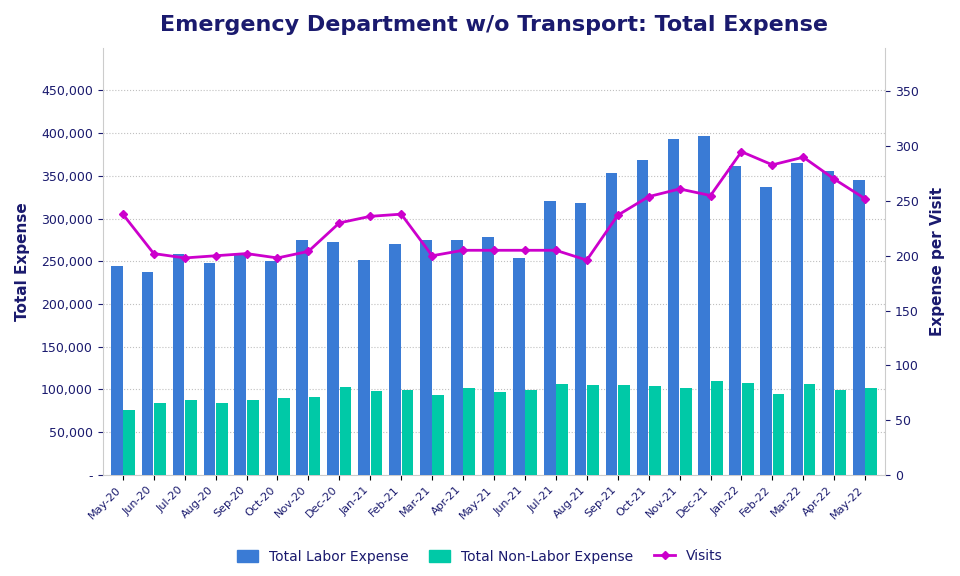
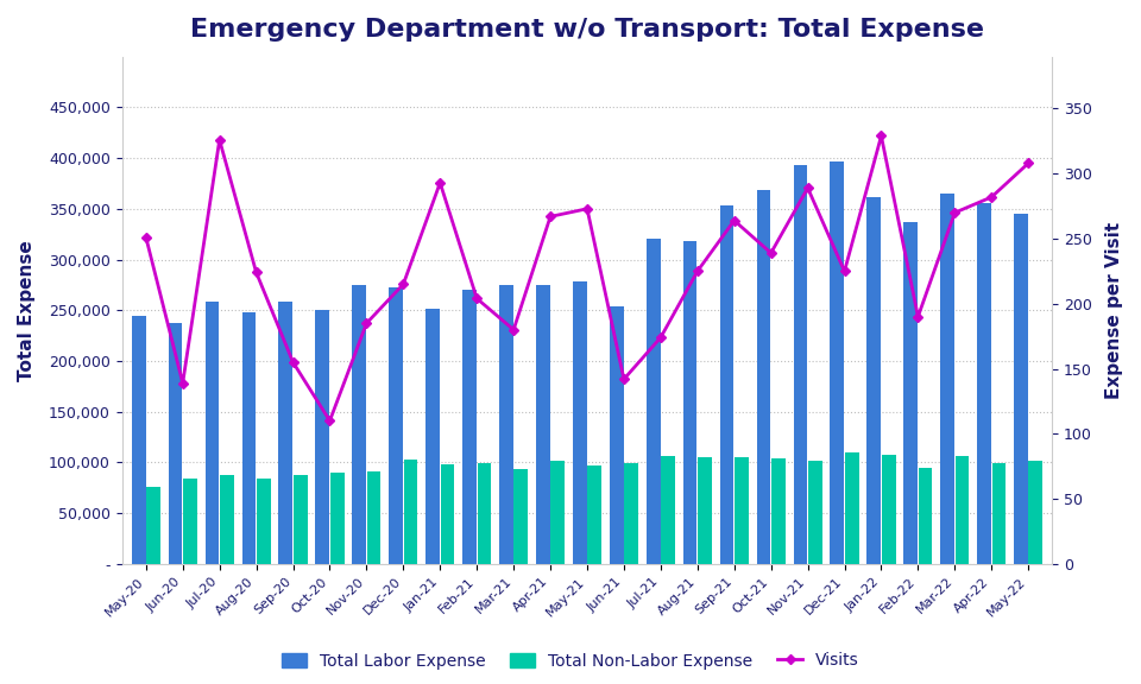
Visits/May-20: 238 -> 251
Visits/Jun-20: 202 -> 139
Visits/Jul-20: 198 -> 326
Visits/Aug-20: 200 -> 224
Visits/Sep-20: 202 -> 155
Visits/Oct-20: 198 -> 110
Visits/Nov-20: 204 -> 185
Visits/Dec-20: 230 -> 215
Visits/Jan-21: 236 -> 293
Visits/Feb-21: 238 -> 204
Visits/Mar-21: 200 -> 180
Visits/Apr-21: 205 -> 267
Visits/May-21: 205 -> 273
Visits/Jun-21: 205 -> 142
Visits/Jul-21: 205 -> 174
Visits/Aug-21: 196 -> 225
Visits/Sep-21: 237 -> 264
Visits/Oct-21: 254 -> 239
Visits/Nov-21: 261 -> 289
Visits/Dec-21: 255 -> 225
Visits/Jan-22: 295 -> 329
Visits/Feb-22: 283 -> 190
Visits/Mar-22: 290 -> 270
Visits/Apr-22: 270 -> 282
Visits/May-22: 252 -> 308
